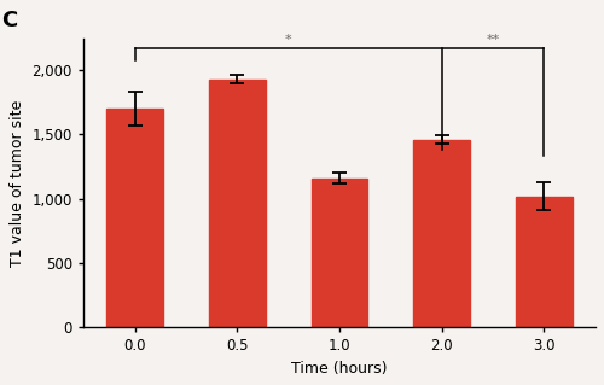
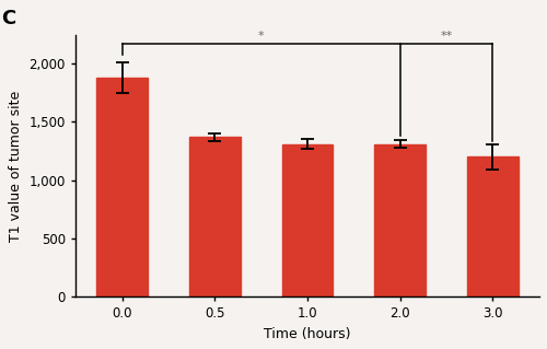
0.0: 1,700 -> 1,880
0.5: 1,930 -> 1,370
1.0: 1,160 -> 1,310
2.0: 1,460 -> 1,310
3.0: 1,020 -> 1,200
